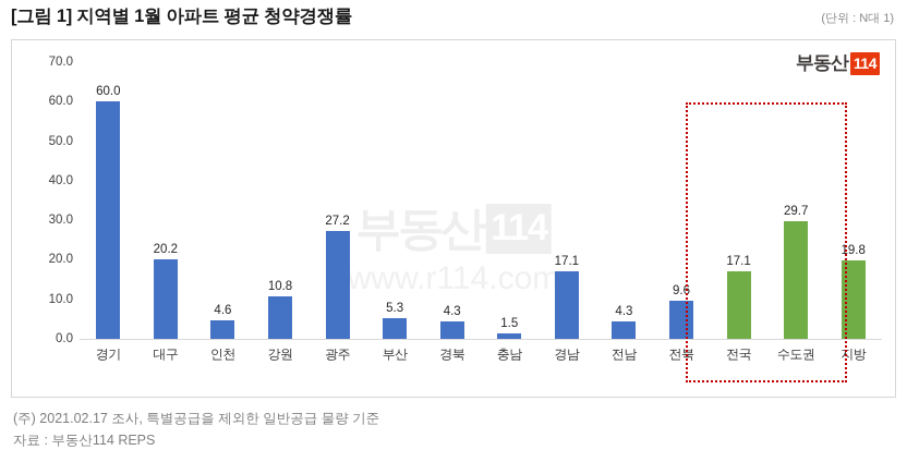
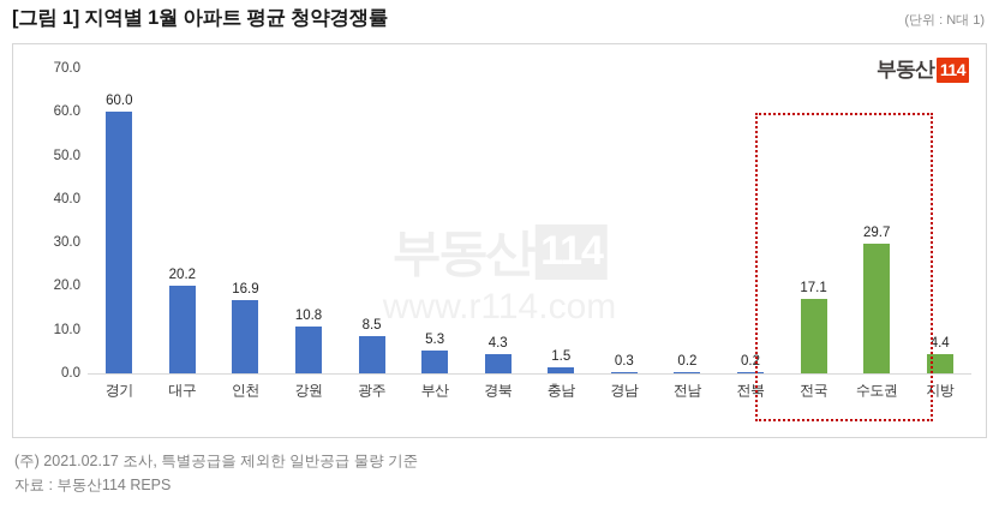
인천: 4.6 -> 16.9
광주: 27.2 -> 8.5
경남: 17.1 -> 0.3
전남: 4.3 -> 0.2
전북: 9.6 -> 0.2
지방: 19.8 -> 4.4
